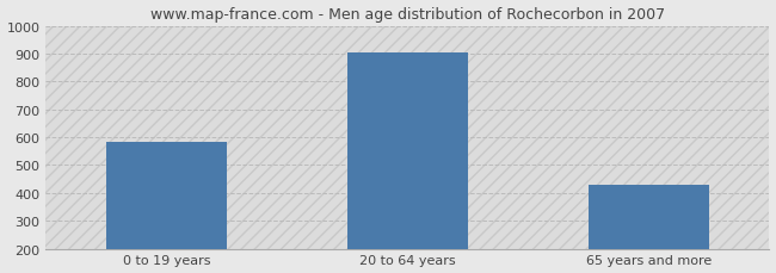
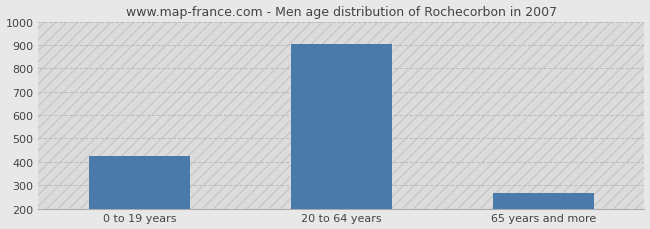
0 to 19 years: 585 -> 425
65 years and more: 430 -> 265
